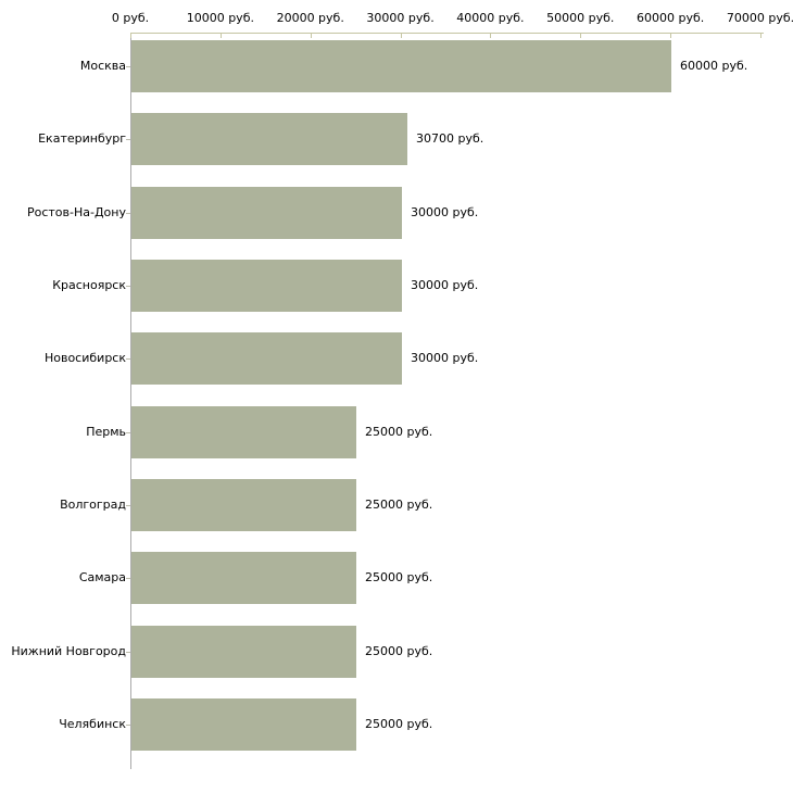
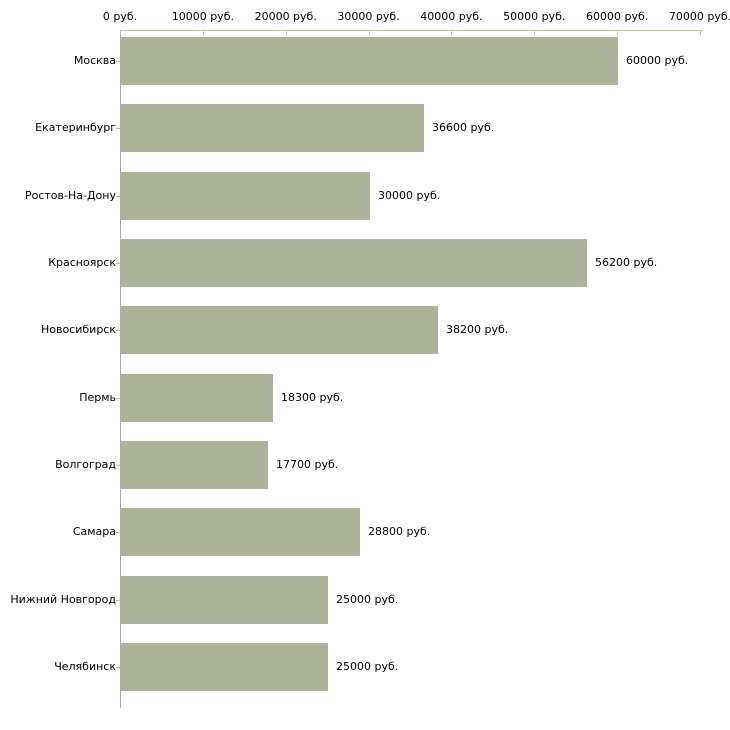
Екатеринбург: 30700 -> 36600
Красноярск: 30000 -> 56200
Новосибирск: 30000 -> 38200
Пермь: 25000 -> 18300
Волгоград: 25000 -> 17700
Самара: 25000 -> 28800
